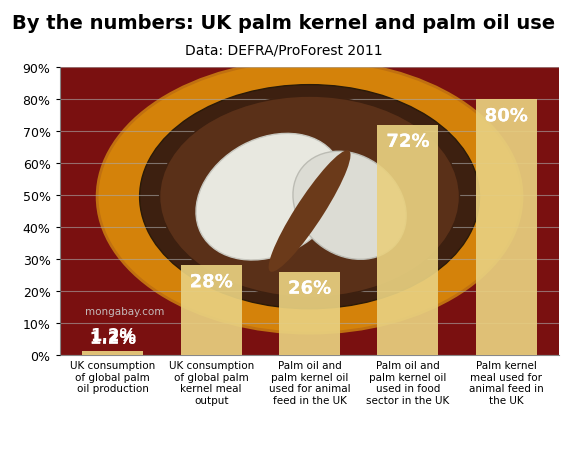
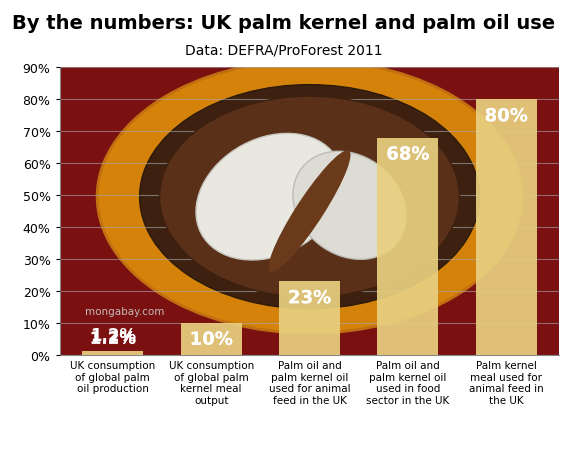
UK consumption of global palm kernel meal output: 28% -> 10%
Palm oil and palm kernel oil used for animal feed in the UK: 26% -> 23%
Palm oil and palm kernel oil used in food sector in the UK: 72% -> 68%
